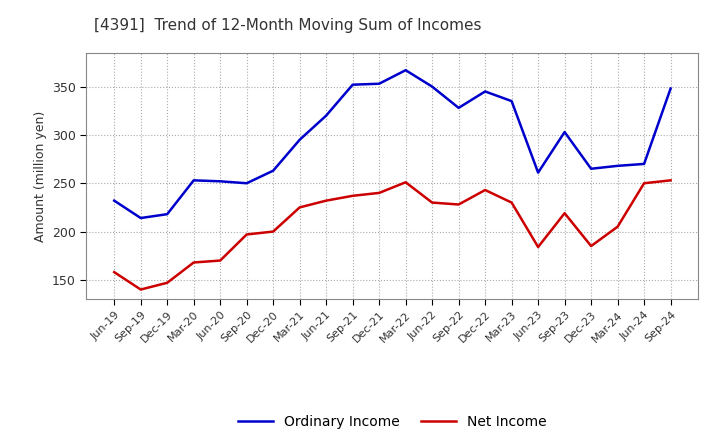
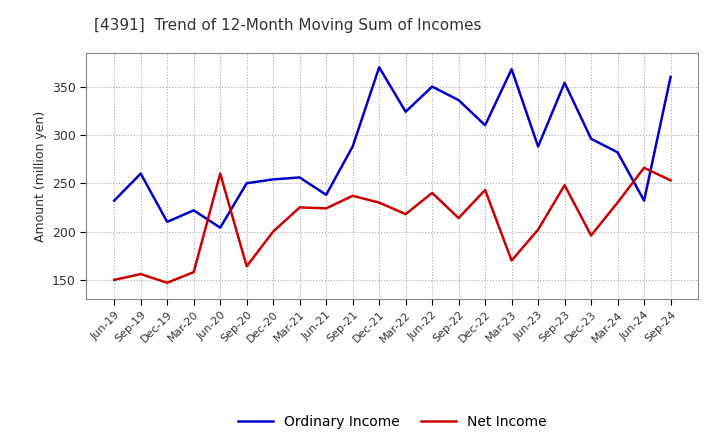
Net Income/Jun-19: 158 -> 150
Ordinary Income/Sep-19: 214 -> 260
Net Income/Sep-19: 140 -> 156
Ordinary Income/Dec-19: 218 -> 210
Ordinary Income/Mar-20: 253 -> 222
Net Income/Mar-20: 168 -> 158
Ordinary Income/Jun-20: 252 -> 204
Net Income/Jun-20: 170 -> 260
Net Income/Sep-20: 197 -> 164
Ordinary Income/Dec-20: 263 -> 254
Ordinary Income/Mar-21: 295 -> 256
Ordinary Income/Jun-21: 320 -> 238
Net Income/Jun-21: 232 -> 224
Ordinary Income/Sep-21: 352 -> 288
Ordinary Income/Dec-21: 353 -> 370
Net Income/Dec-21: 240 -> 230
Ordinary Income/Mar-22: 367 -> 324
Net Income/Mar-22: 251 -> 218
Net Income/Jun-22: 230 -> 240
Ordinary Income/Sep-22: 328 -> 336
Net Income/Sep-22: 228 -> 214
Ordinary Income/Dec-22: 345 -> 310
Ordinary Income/Mar-23: 335 -> 368
Net Income/Mar-23: 230 -> 170
Ordinary Income/Jun-23: 261 -> 288
Net Income/Jun-23: 184 -> 202
Ordinary Income/Sep-23: 303 -> 354
Net Income/Sep-23: 219 -> 248
Ordinary Income/Dec-23: 265 -> 296
Net Income/Dec-23: 185 -> 196
Ordinary Income/Mar-24: 268 -> 282
Net Income/Mar-24: 205 -> 230
Ordinary Income/Jun-24: 270 -> 232
Net Income/Jun-24: 250 -> 266
Ordinary Income/Sep-24: 348 -> 360
